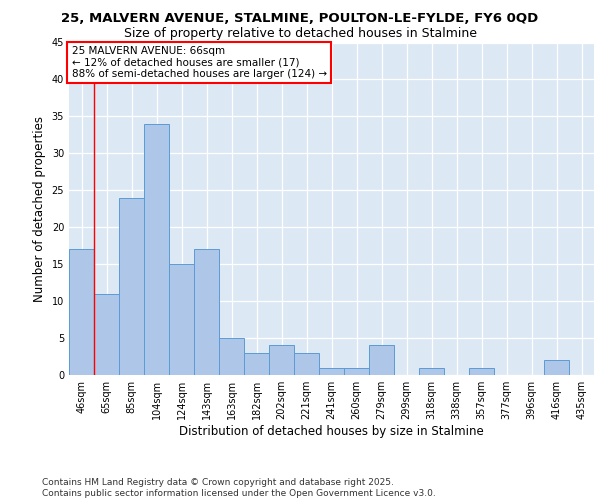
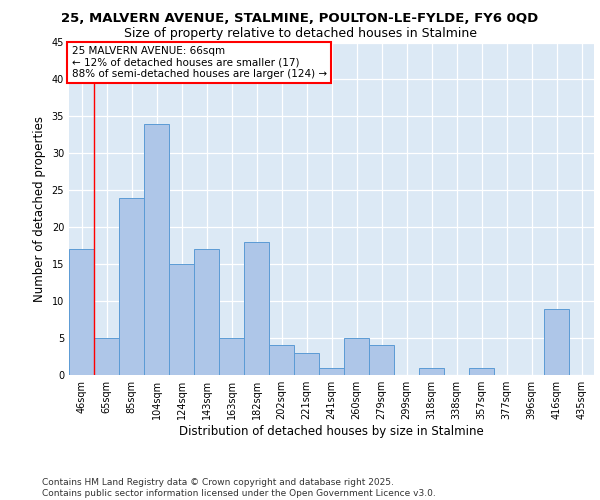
65sqm: 11 -> 5
182sqm: 3 -> 18
260sqm: 1 -> 5
416sqm: 2 -> 9
